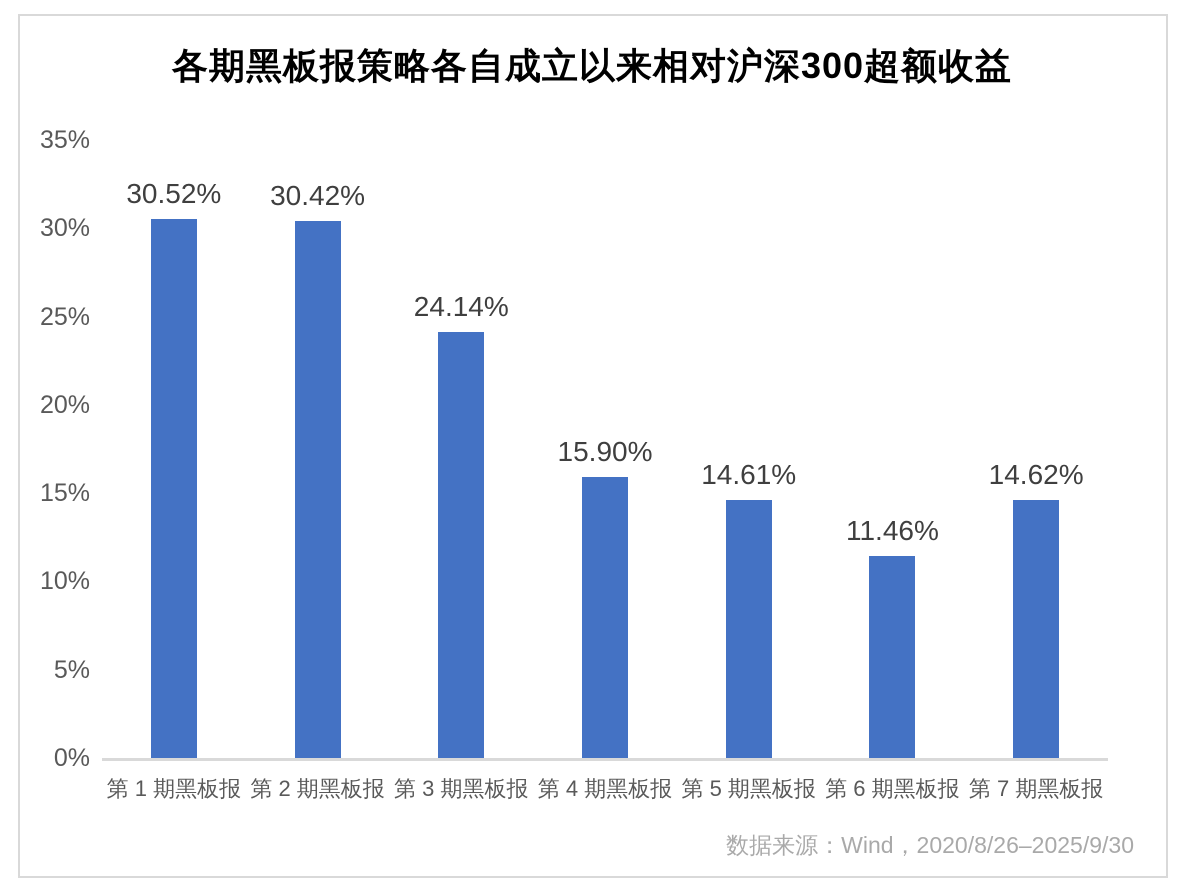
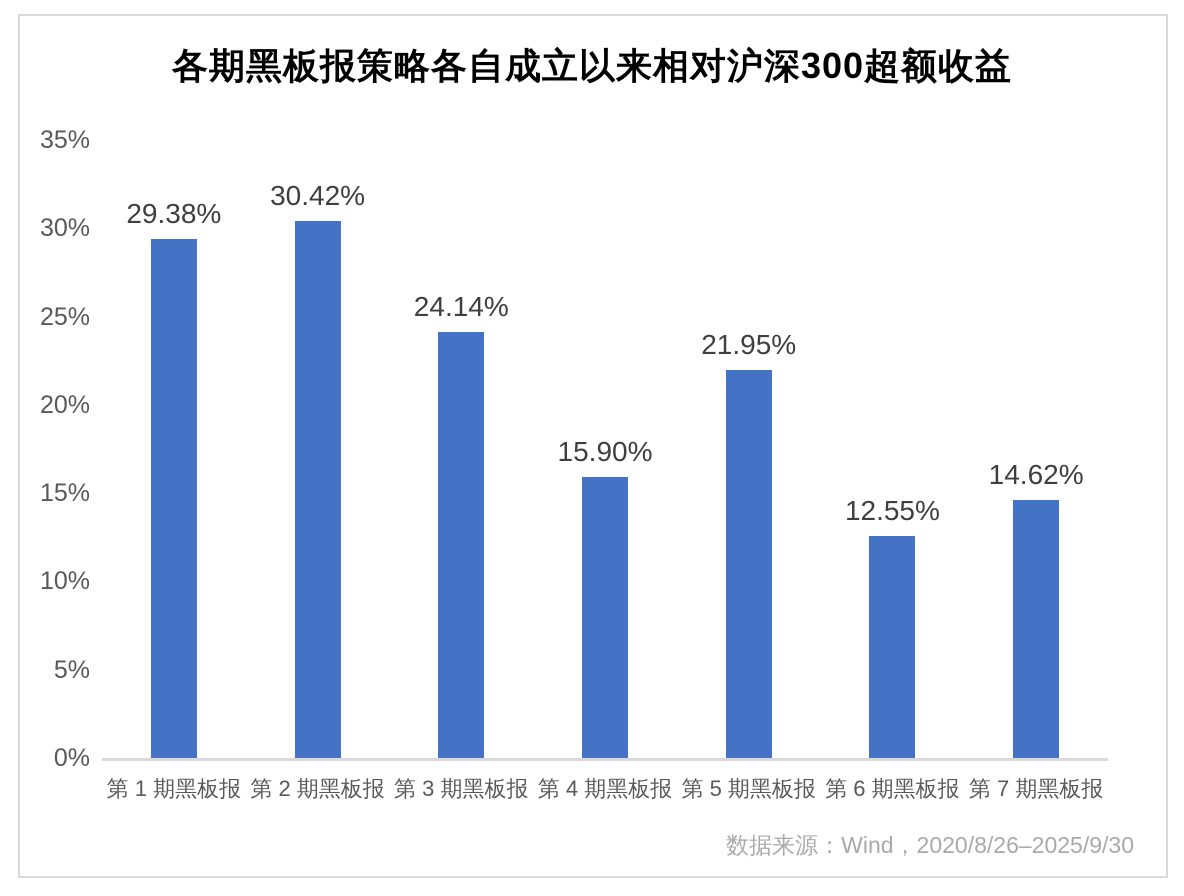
第 1 期黑板报: 30.52% -> 29.38%
第 5 期黑板报: 14.61% -> 21.95%
第 6 期黑板报: 11.46% -> 12.55%
